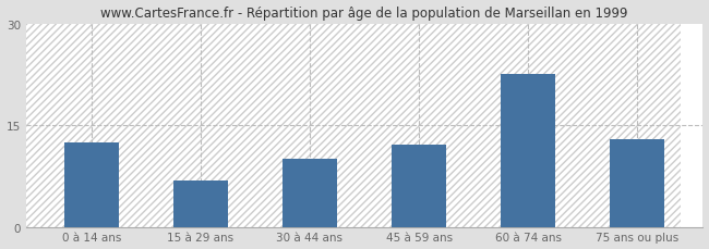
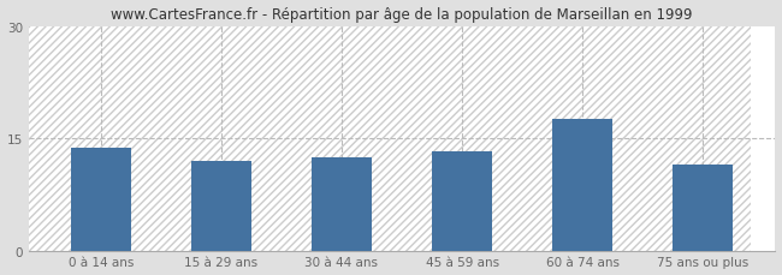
0 à 14 ans: 12.4 -> 13.7
15 à 29 ans: 6.8 -> 12.0
30 à 44 ans: 10.0 -> 12.5
45 à 59 ans: 12.2 -> 13.3
60 à 74 ans: 22.6 -> 17.5
75 ans ou plus: 13.0 -> 11.5
